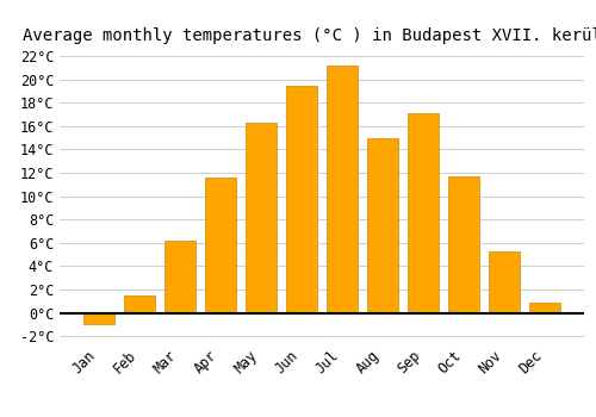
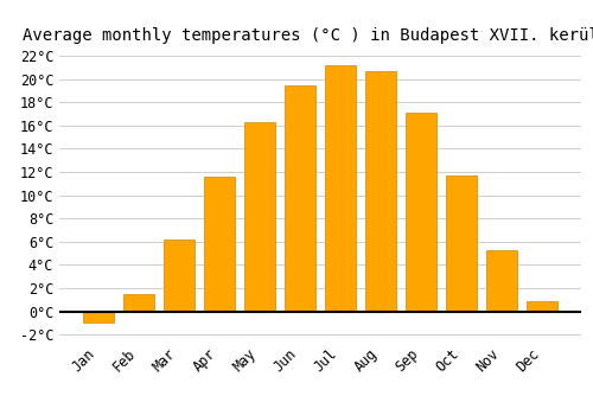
Aug: 15.0°C -> 20.7°C
